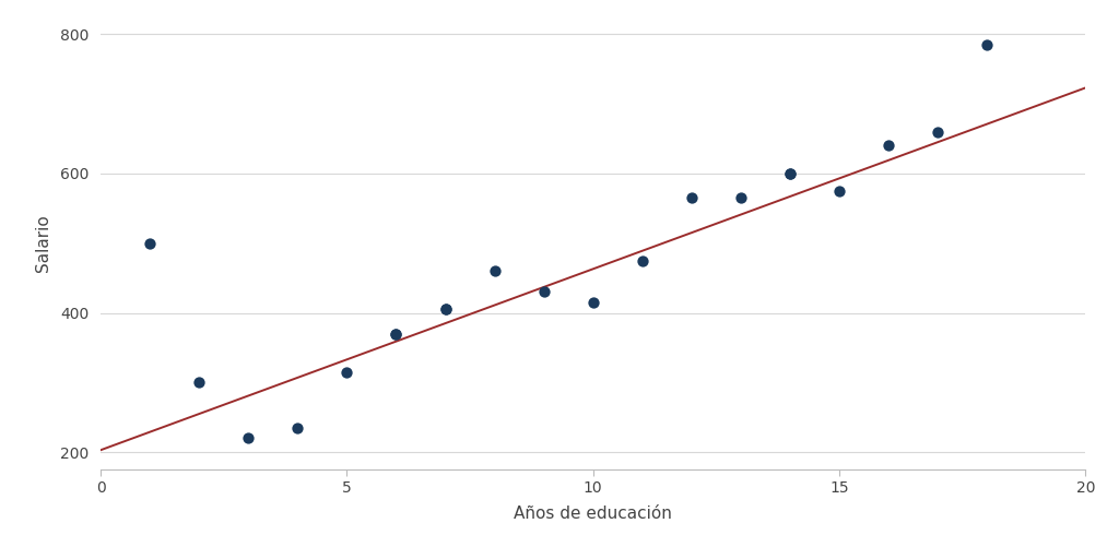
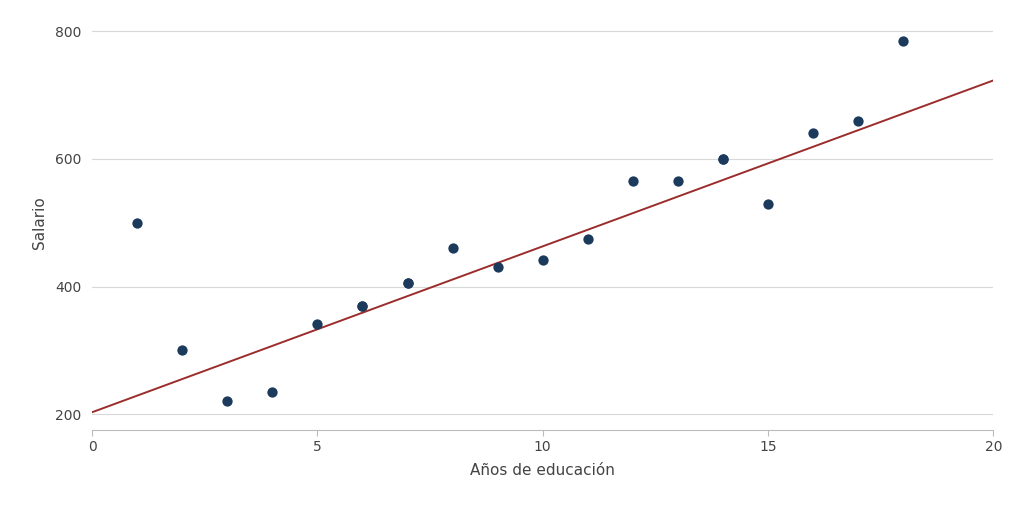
5: 315 -> 342
10: 415 -> 442
15: 575 -> 530
